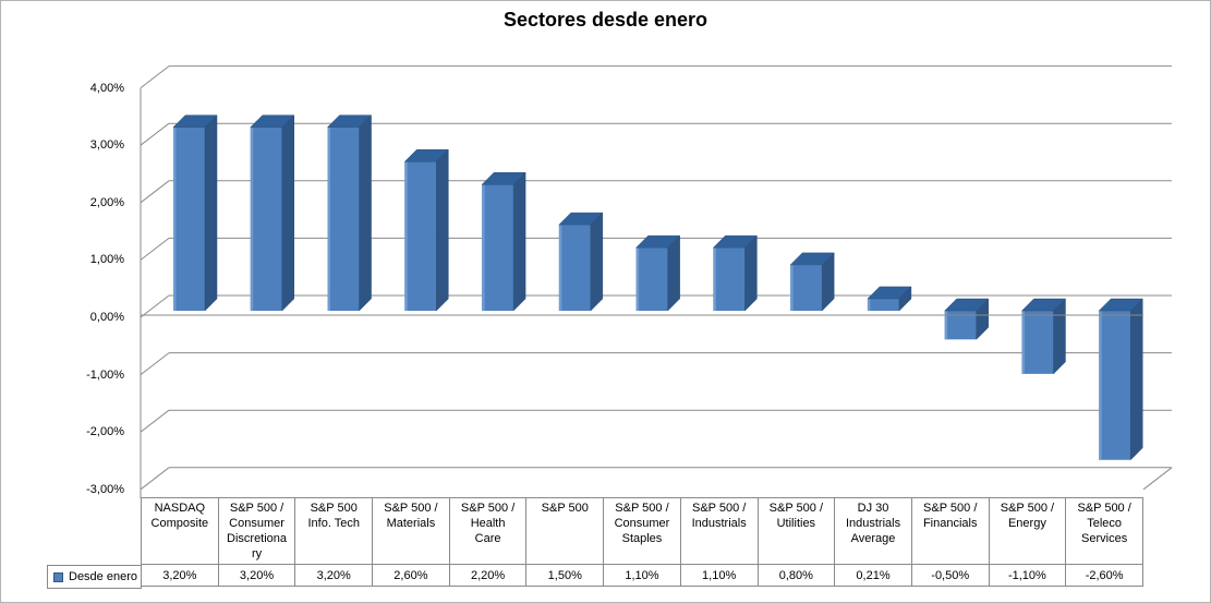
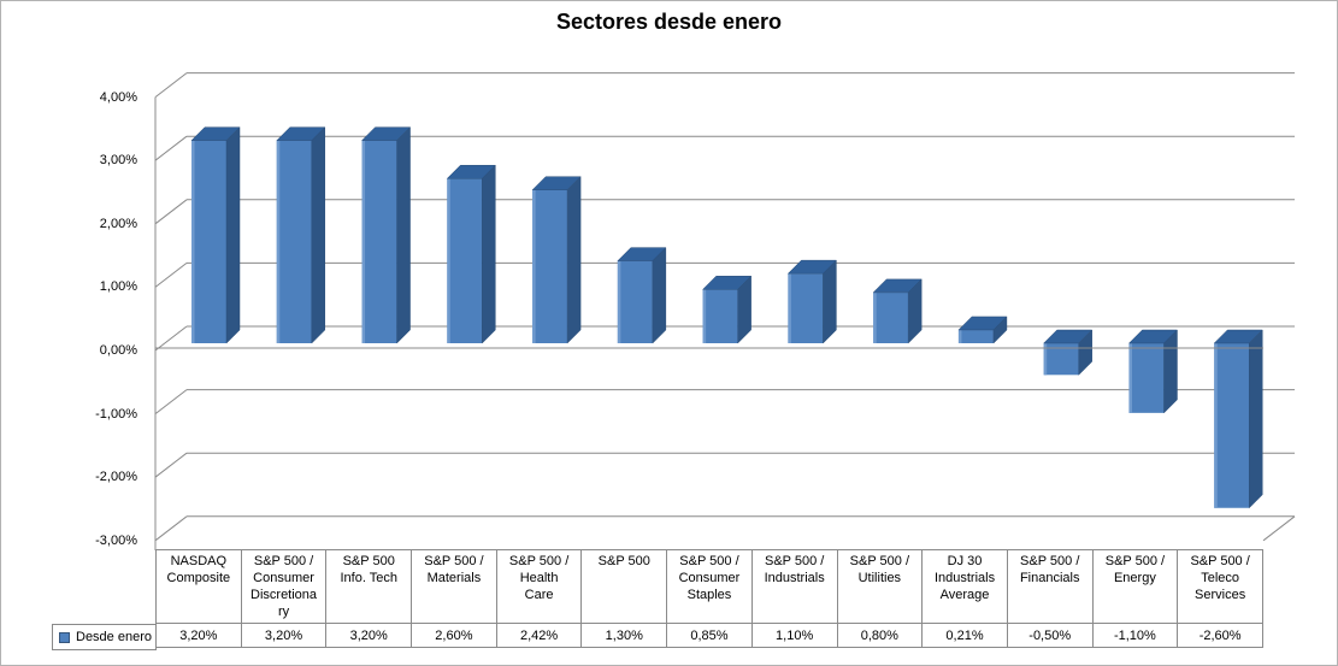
S&P 500 / Health Care: 2,20% -> 2,42%
S&P 500: 1,50% -> 1,30%
S&P 500 / Consumer Staples: 1,10% -> 0,85%
